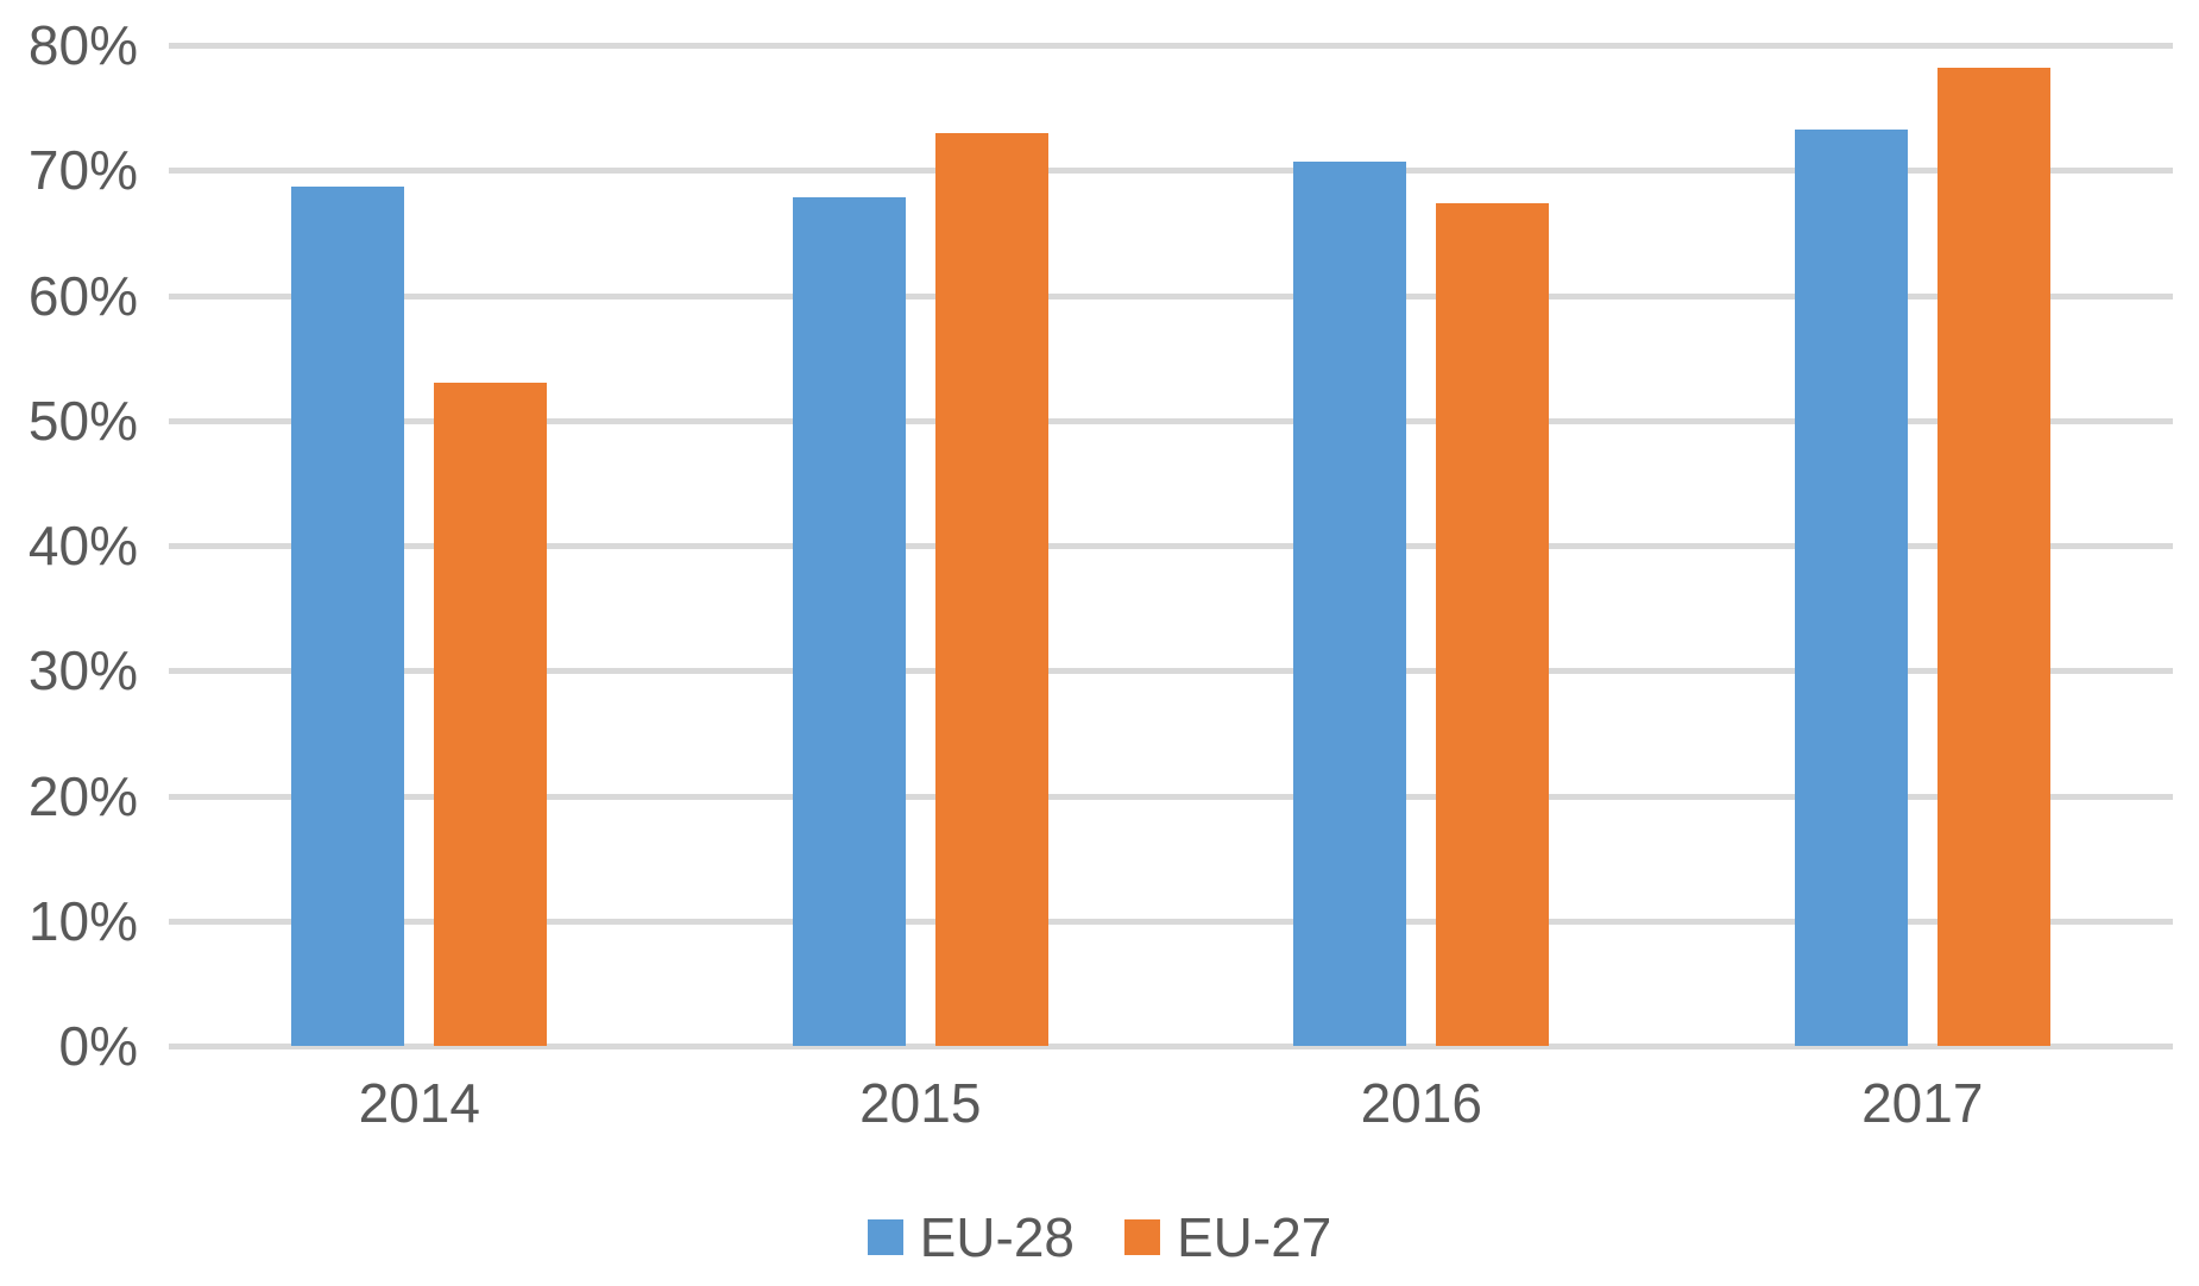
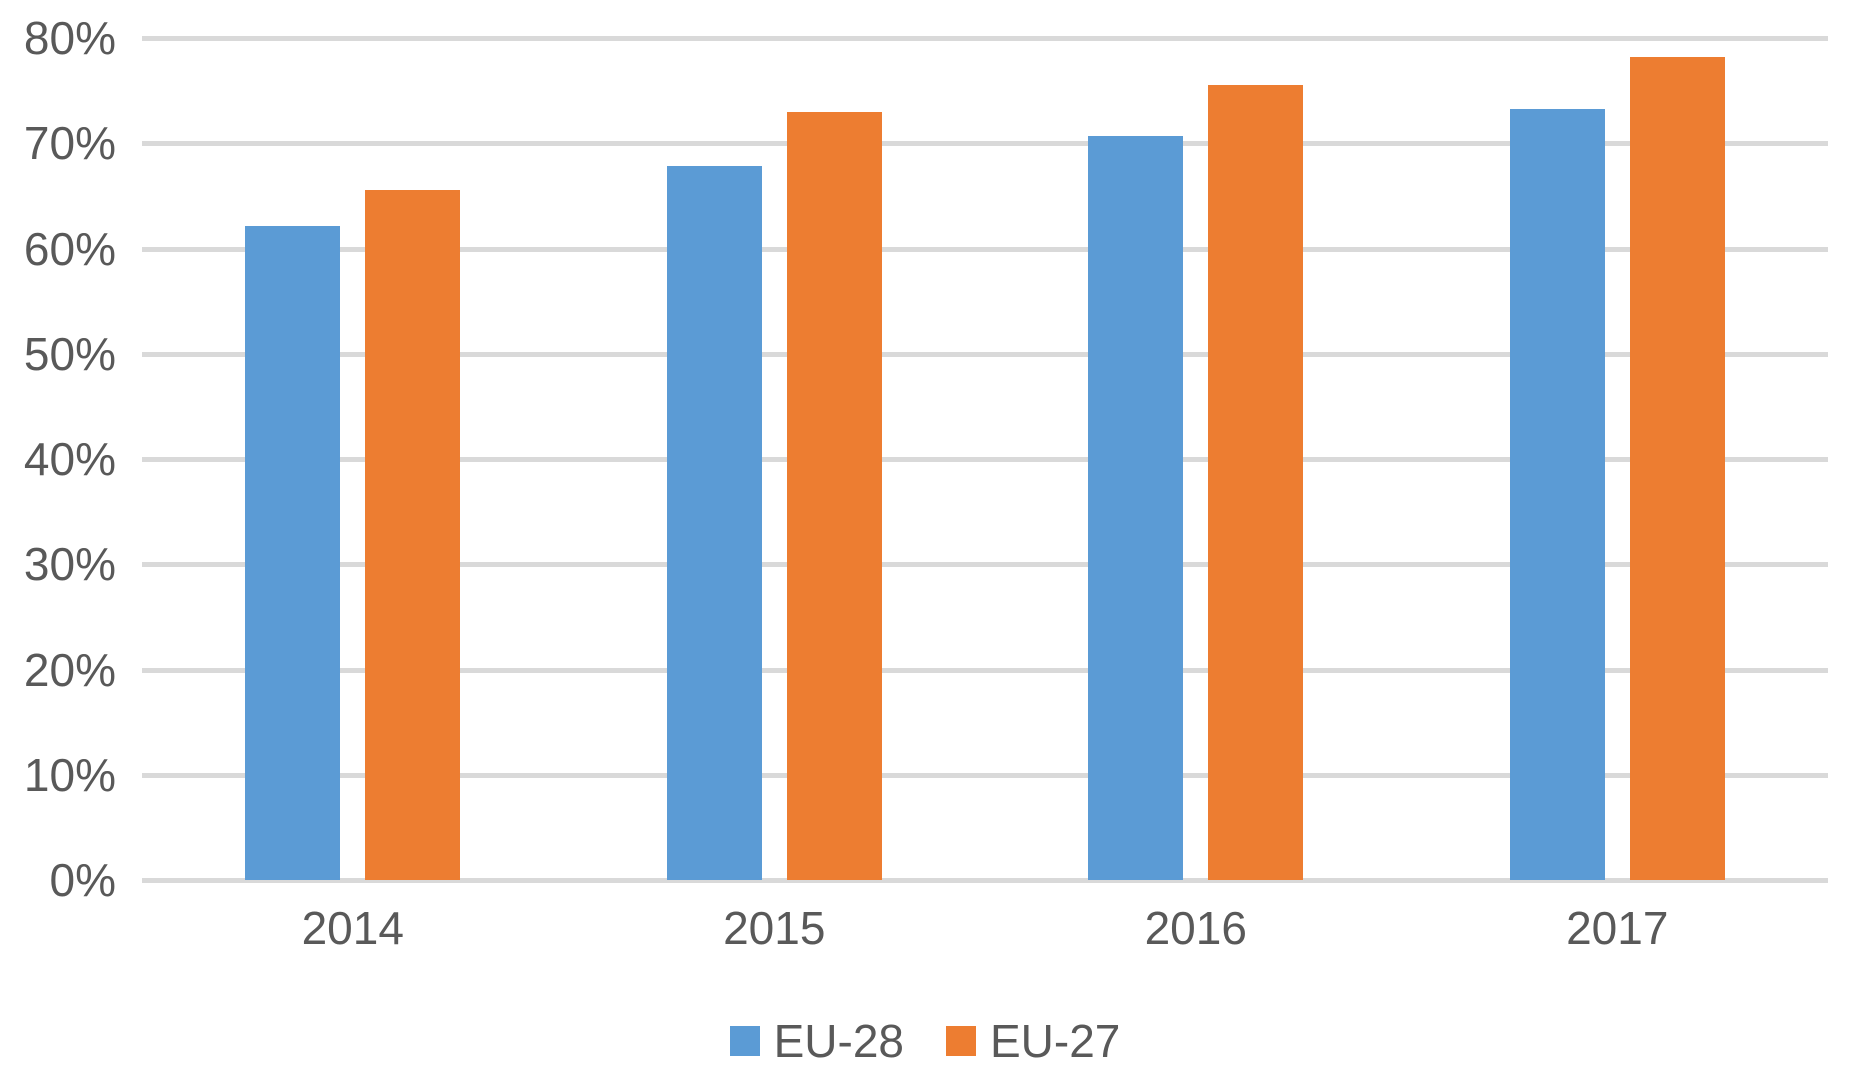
EU-28/2014: 68.7% -> 62.1%
EU-27/2014: 53.0% -> 65.6%
EU-27/2016: 67.4% -> 75.5%
